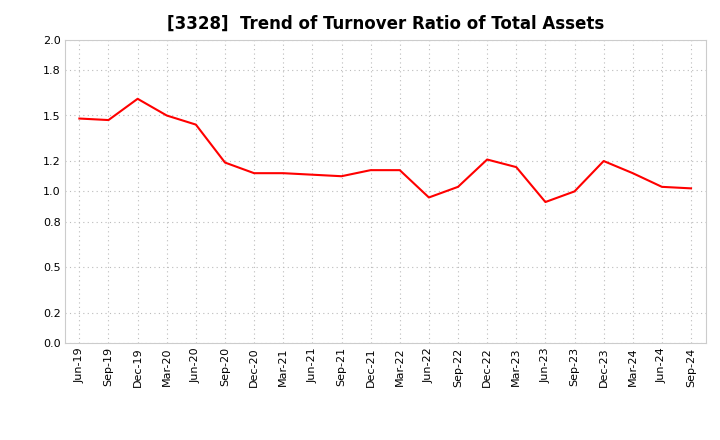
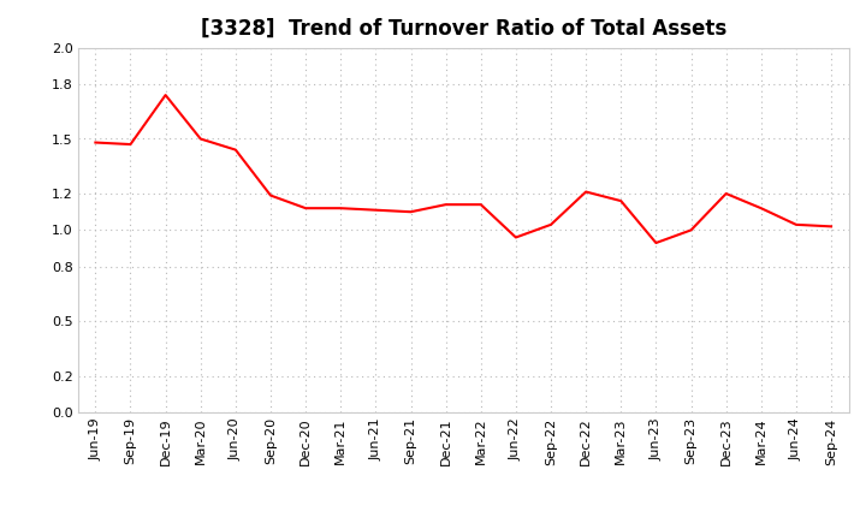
Dec-19: 1.61 -> 1.74
